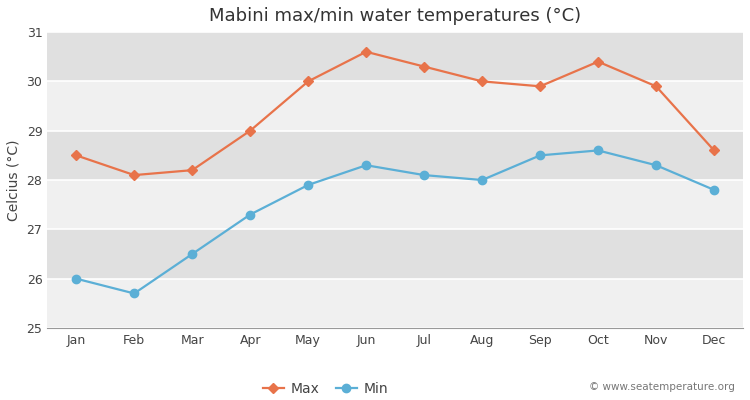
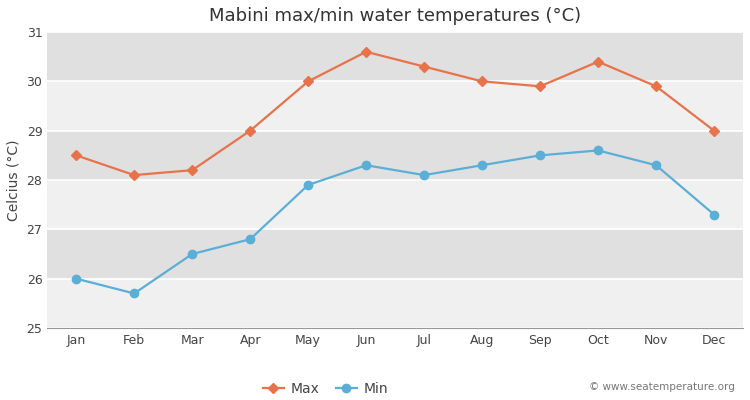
Min/Apr: 27.3 -> 26.8
Min/Aug: 28.0 -> 28.3
Max/Dec: 28.6 -> 29.0
Min/Dec: 27.8 -> 27.3
